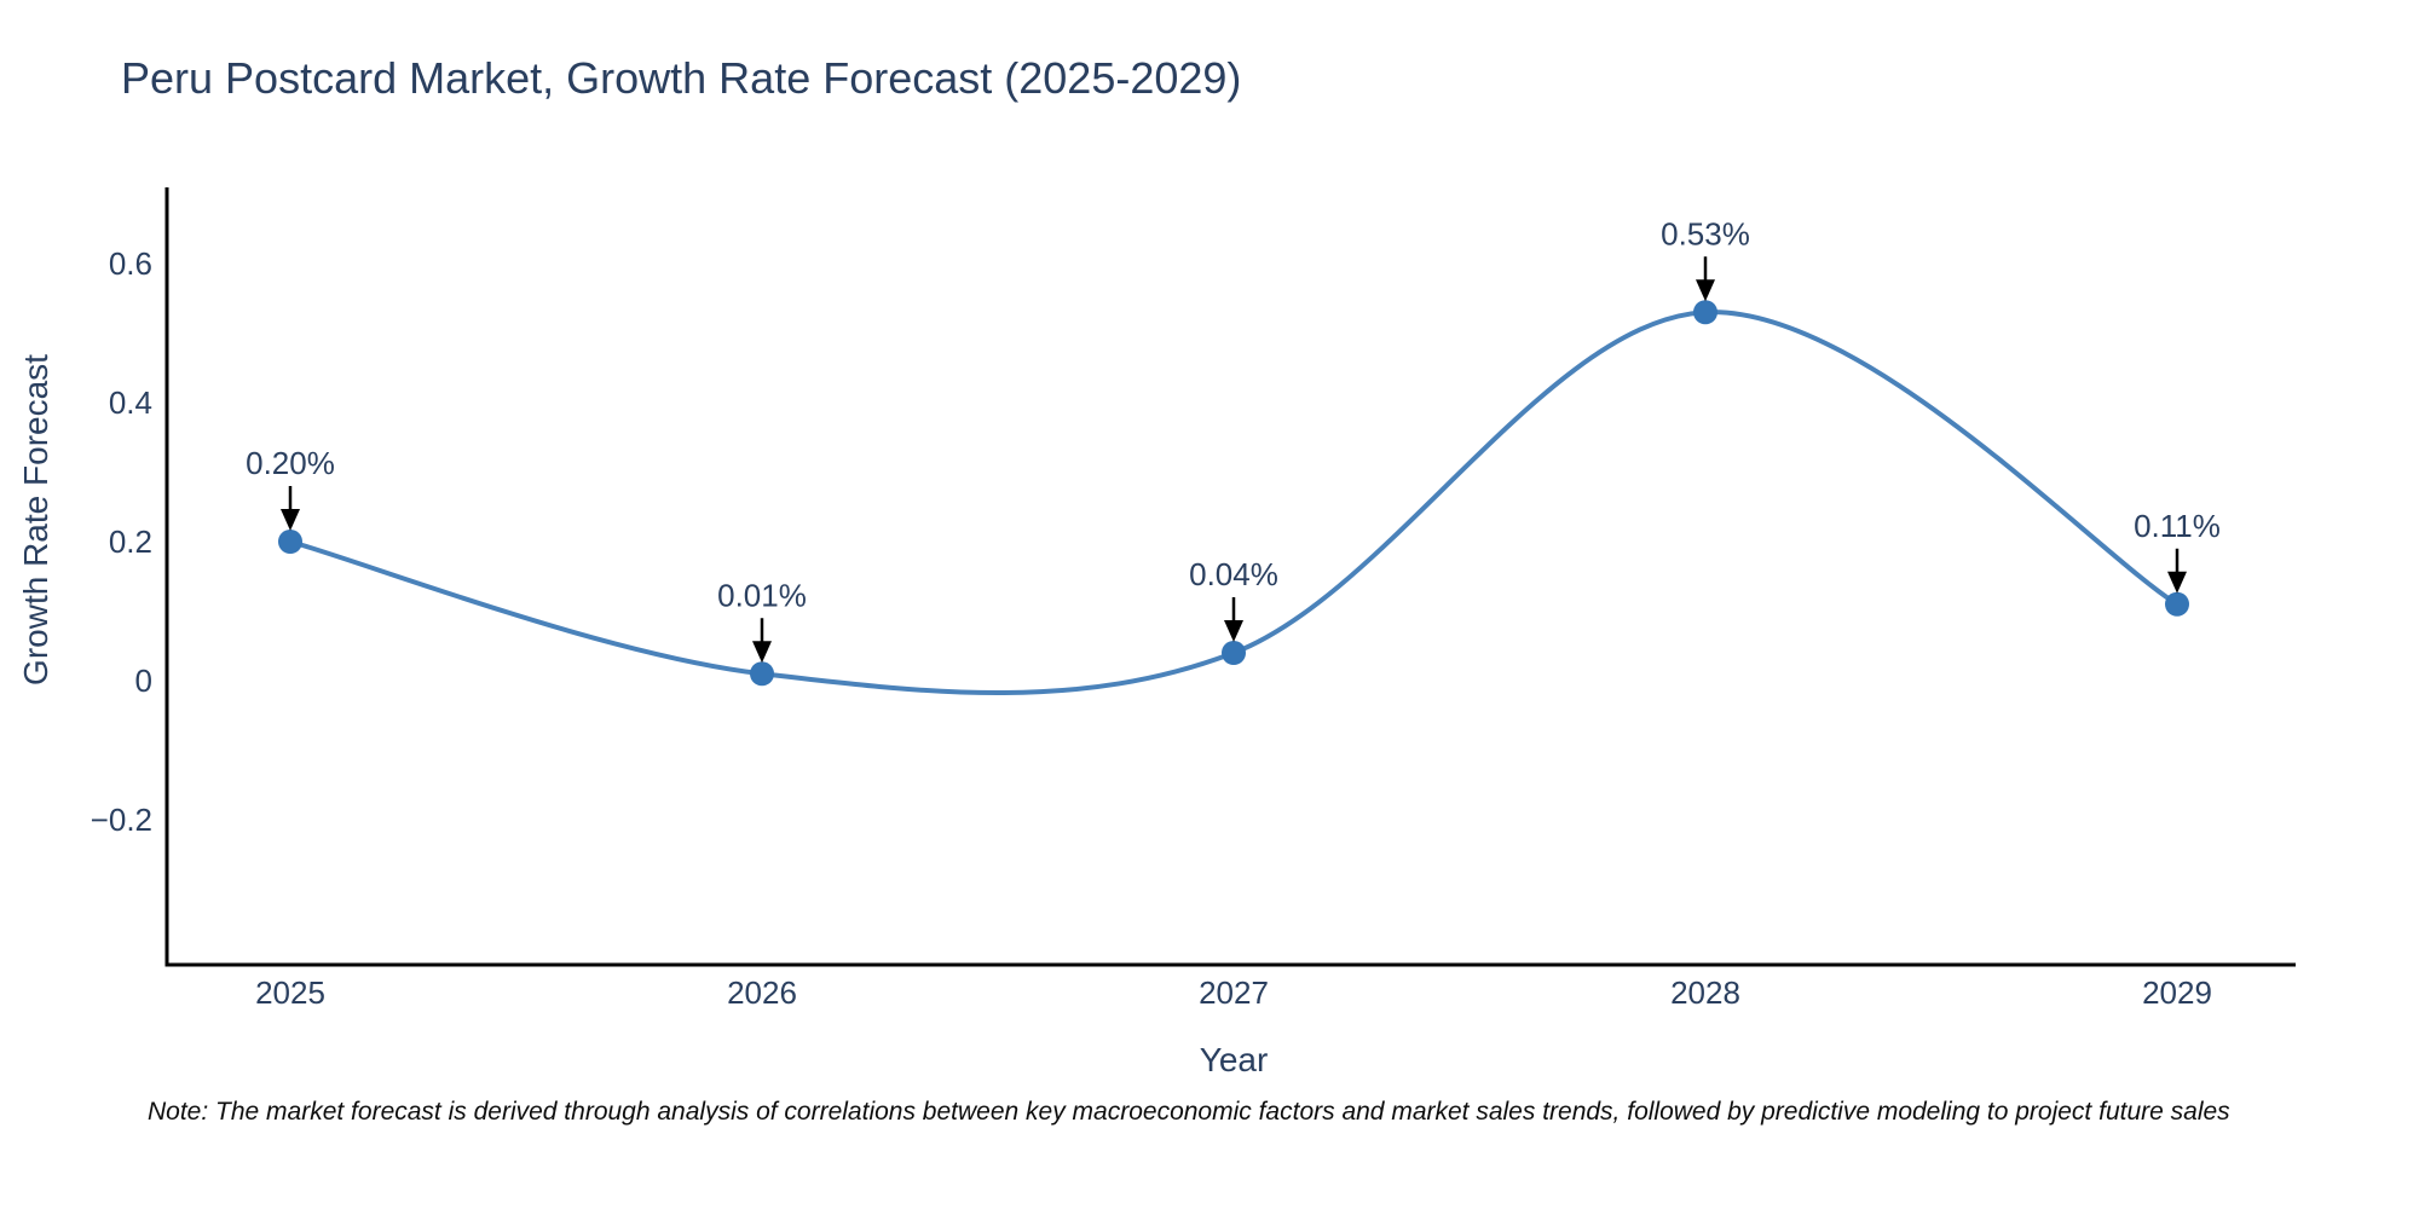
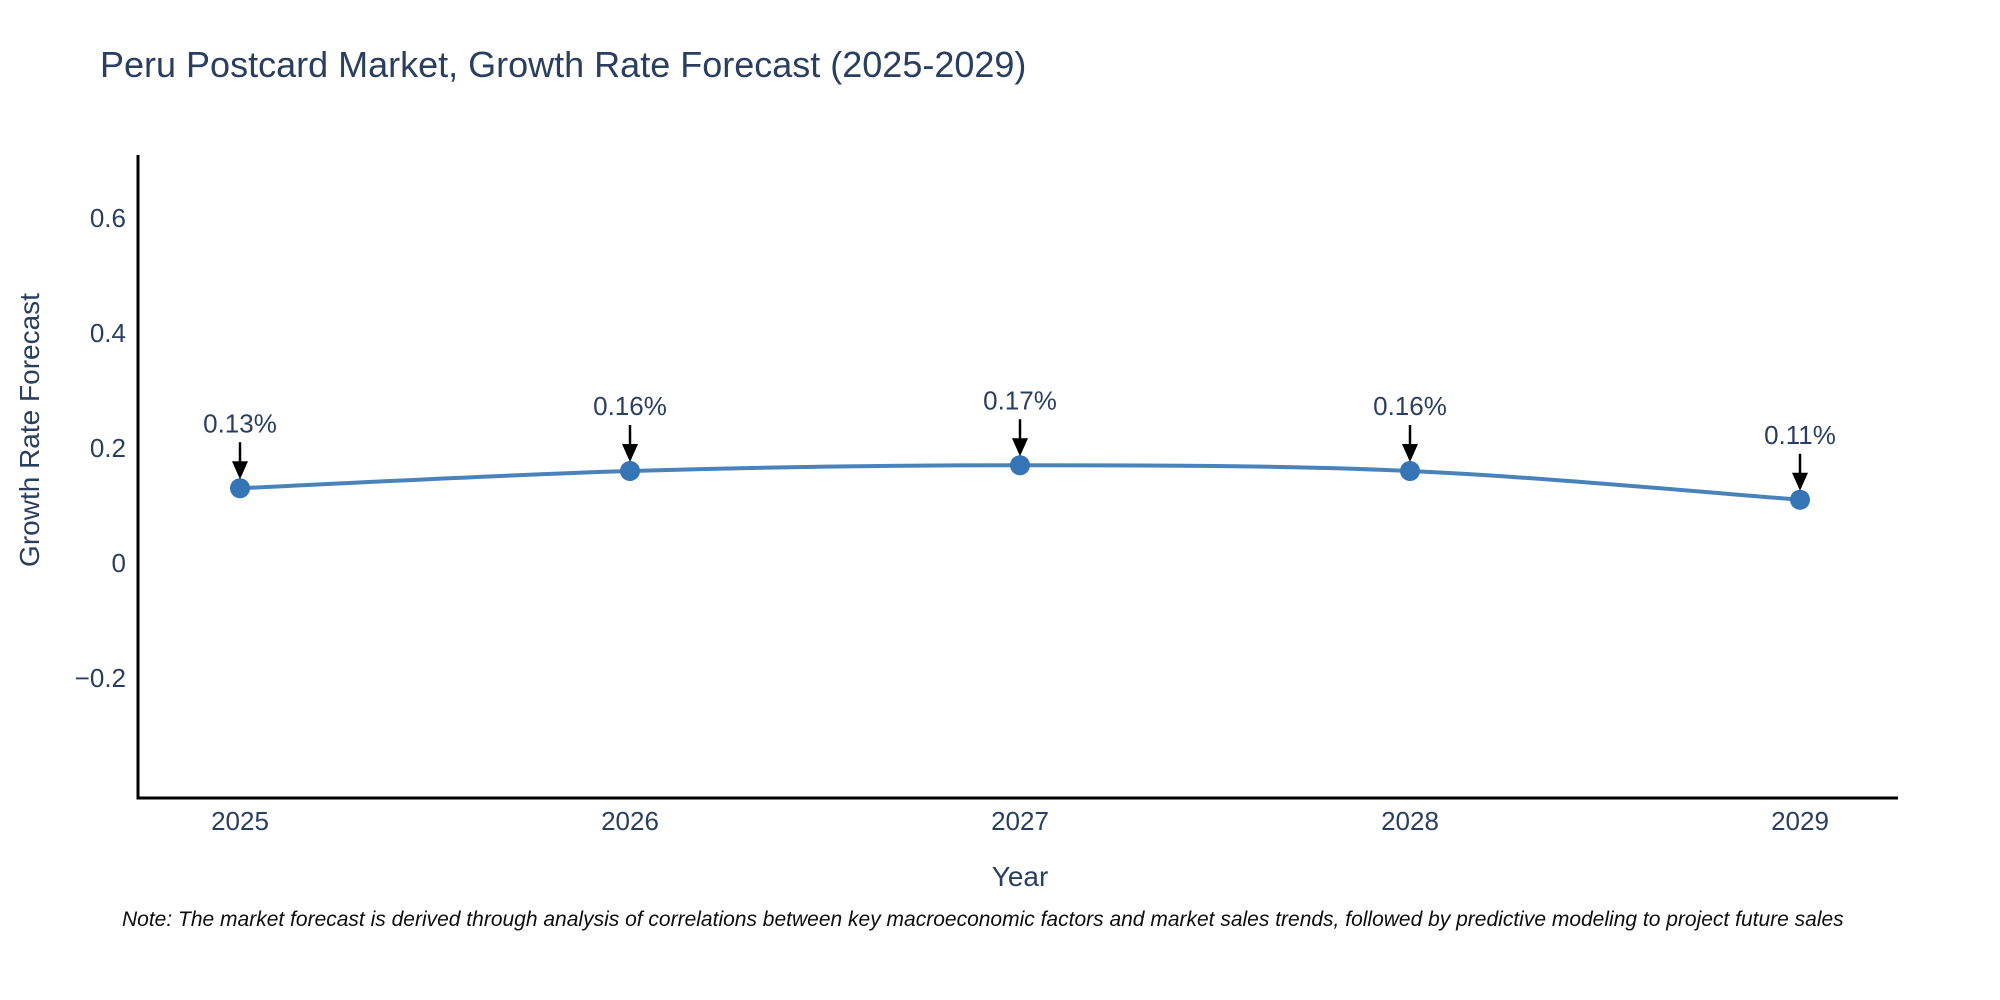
2025: 0.20% -> 0.13%
2026: 0.01% -> 0.16%
2027: 0.04% -> 0.17%
2028: 0.53% -> 0.16%
